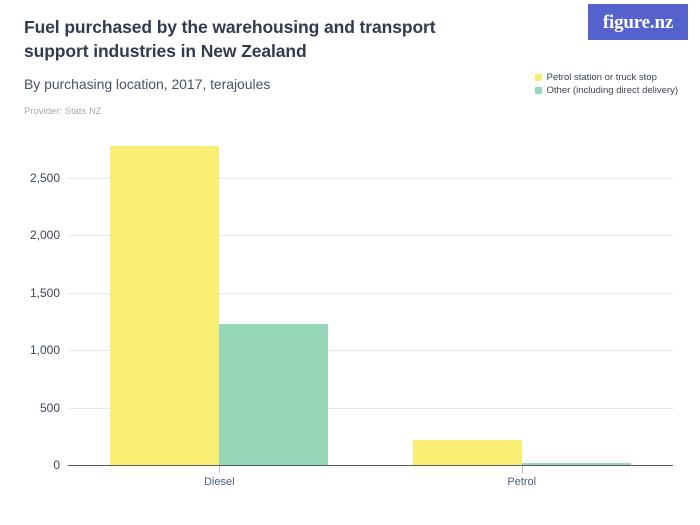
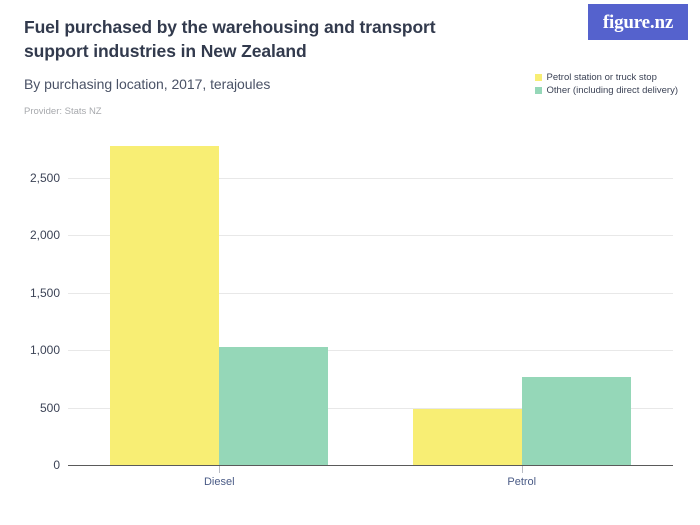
Other (including direct delivery)/Diesel: 1230 -> 1030
Petrol station or truck stop/Petrol: 220 -> 490
Other (including direct delivery)/Petrol: 10 -> 770
